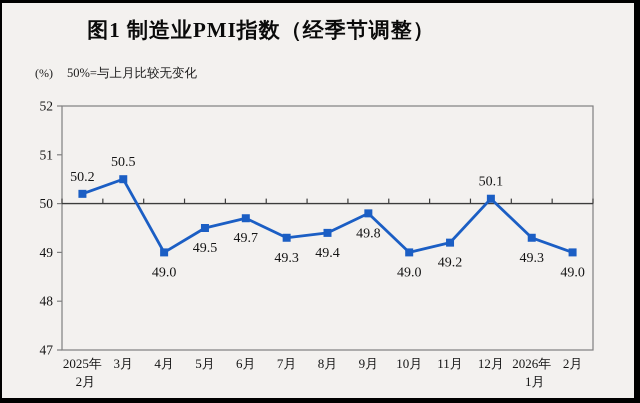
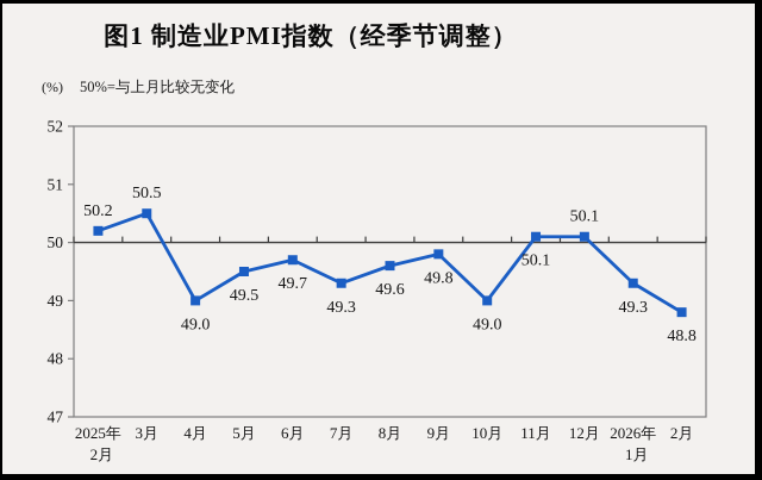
8月: 49.4 -> 49.6
11月: 49.2 -> 50.1
2月: 49.0 -> 48.8
